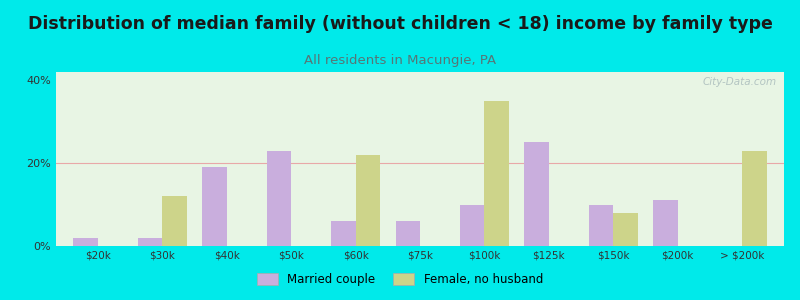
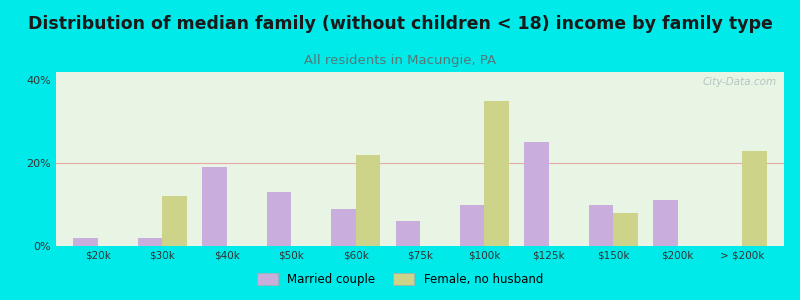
Married couple/$50k: 23% -> 13%
Married couple/$60k: 6% -> 9%
